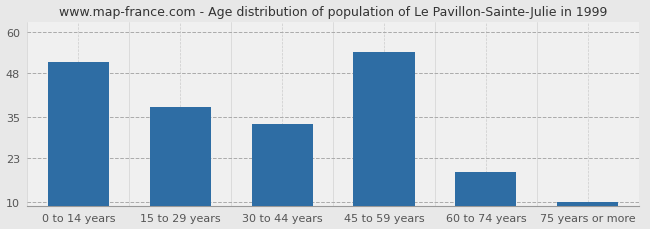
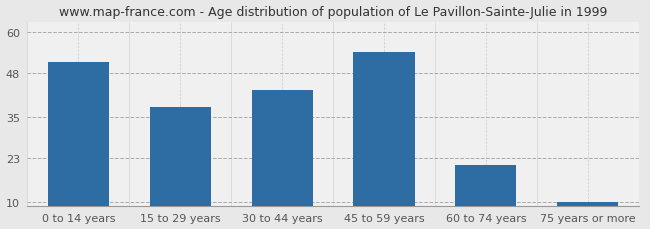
30 to 44 years: 33 -> 43
60 to 74 years: 19 -> 21
